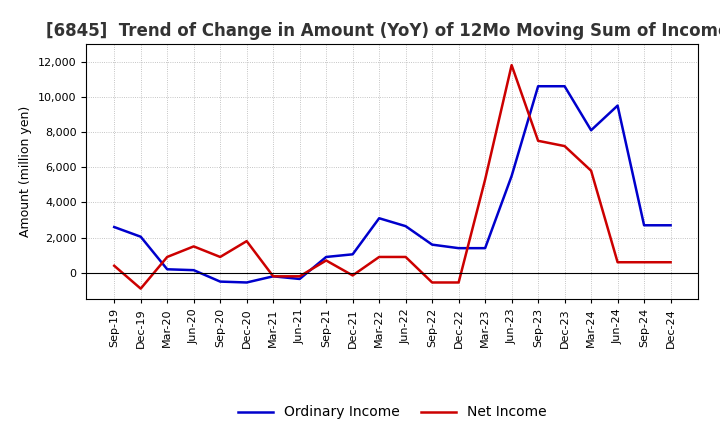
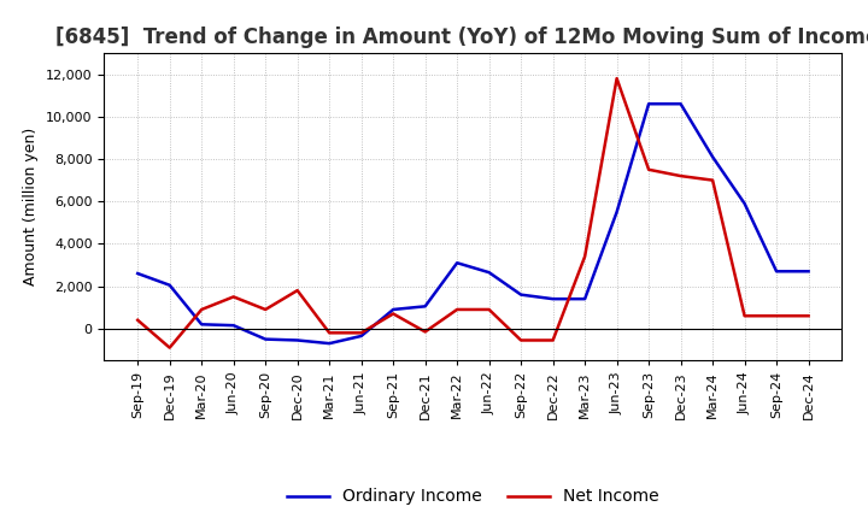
Ordinary Income/Mar-21: -200 -> -700
Net Income/Mar-23: 5,300 -> 3,400
Net Income/Mar-24: 5,800 -> 7,000
Ordinary Income/Jun-24: 9,500 -> 5,900
